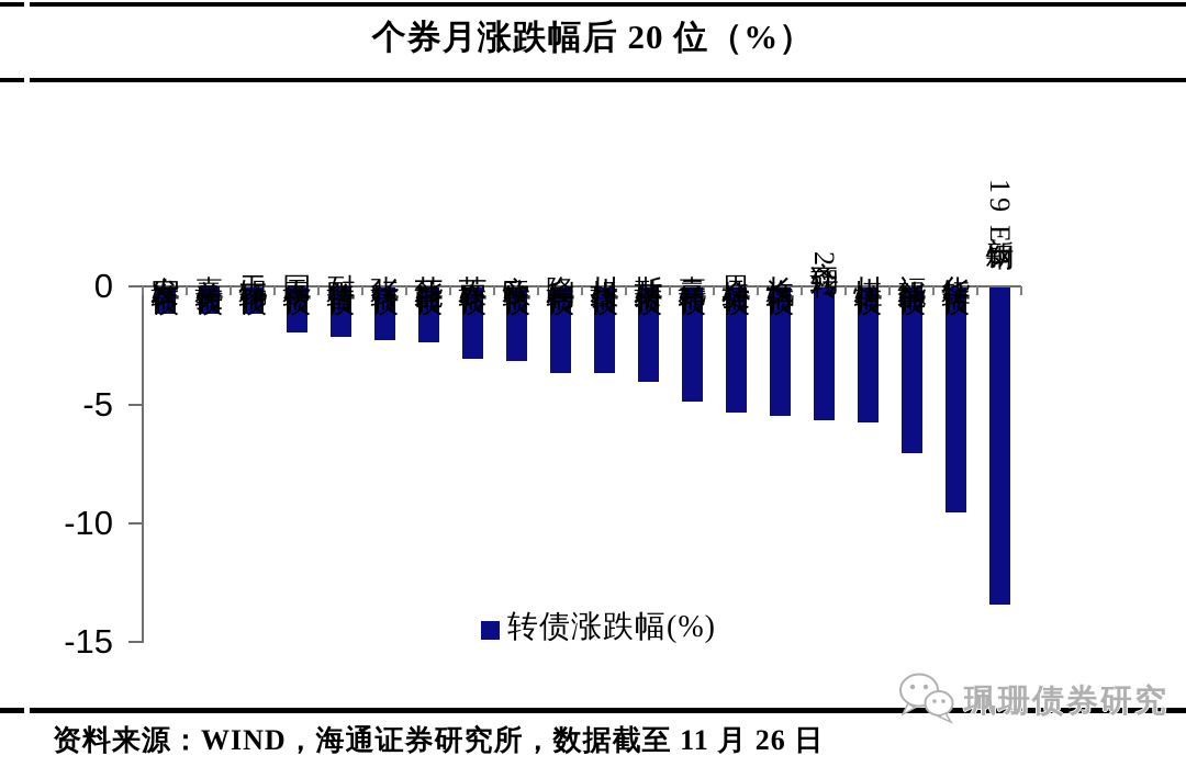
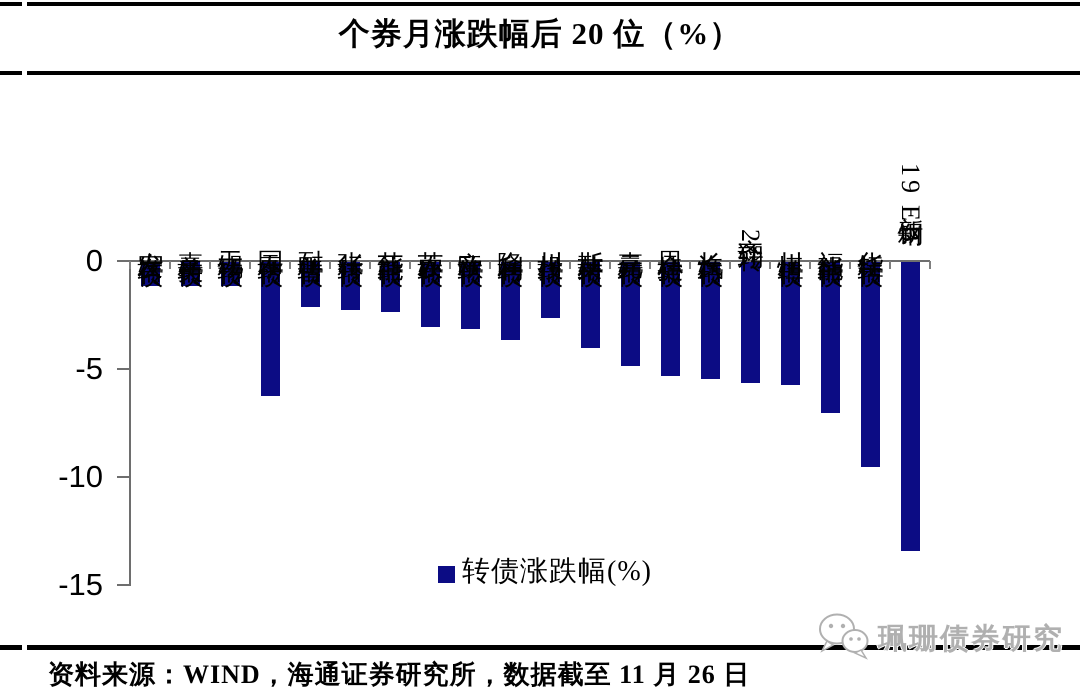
国泰转债: -1.9 -> -6.2
川投转债: -3.6 -> -2.6
